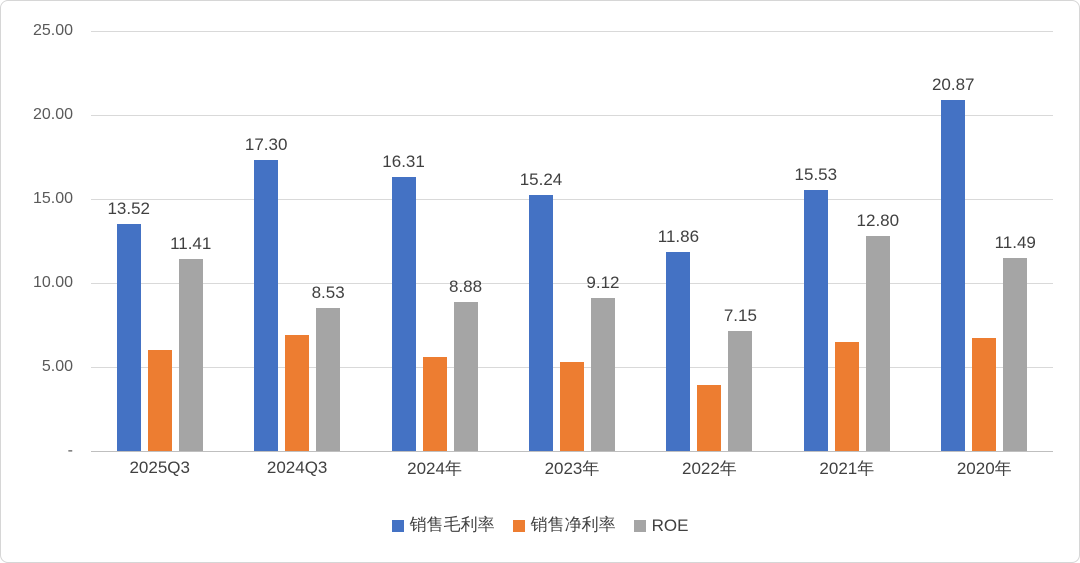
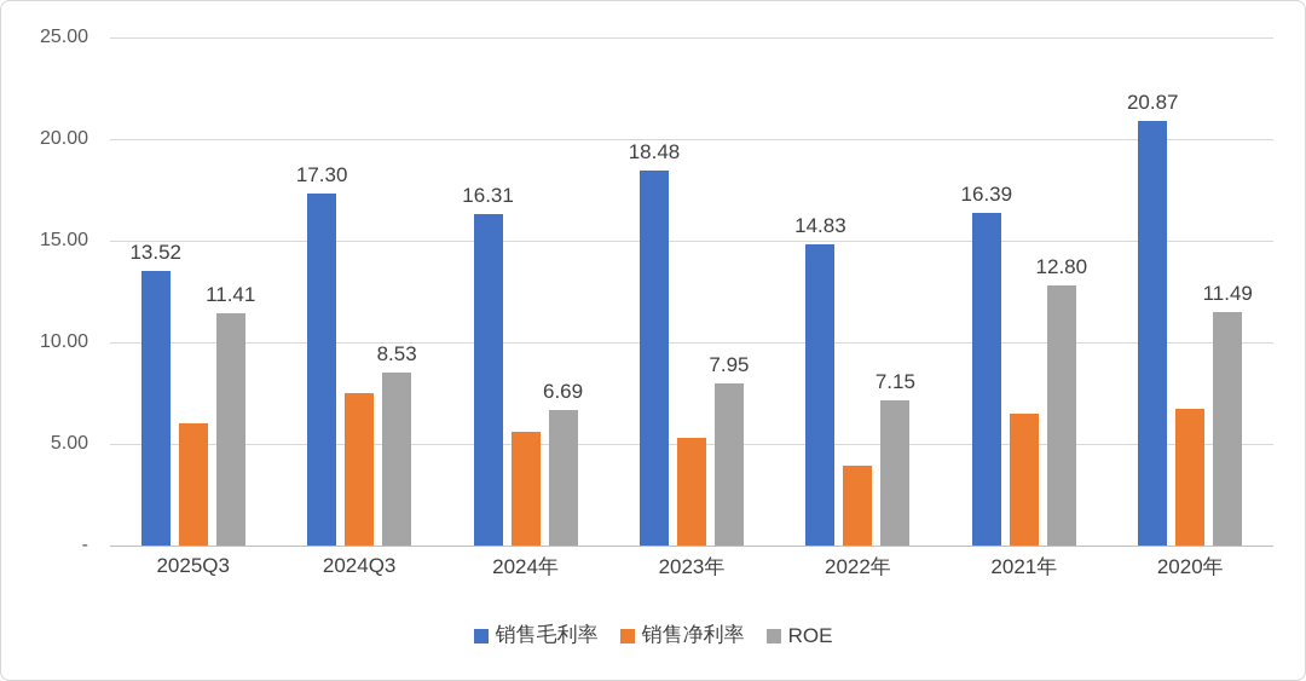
销售净利率/2024Q3: 6.9 -> 7.5
ROE/2024年: 8.88 -> 6.69
销售毛利率/2023年: 15.24 -> 18.48
ROE/2023年: 9.12 -> 7.95
销售毛利率/2022年: 11.86 -> 14.83
销售毛利率/2021年: 15.53 -> 16.39
